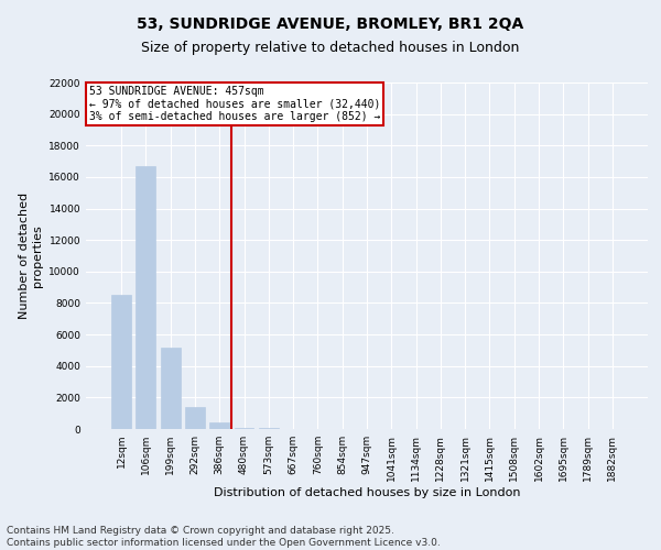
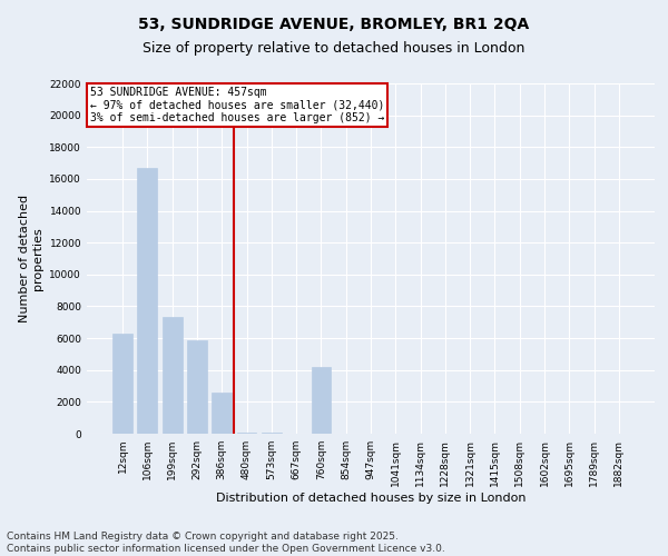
12sqm: 8500 -> 6300
199sqm: 5200 -> 7300
292sqm: 1400 -> 5900
386sqm: 400 -> 2600
760sqm: 0 -> 4200
